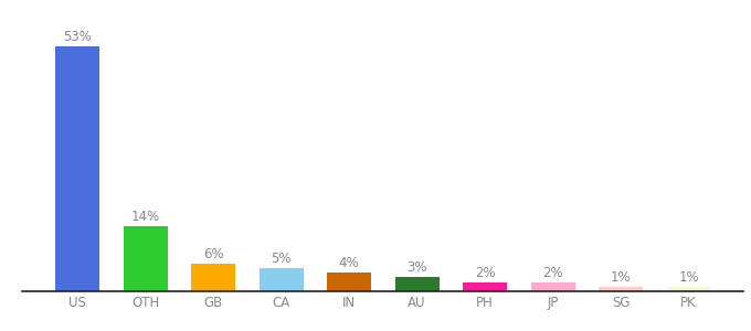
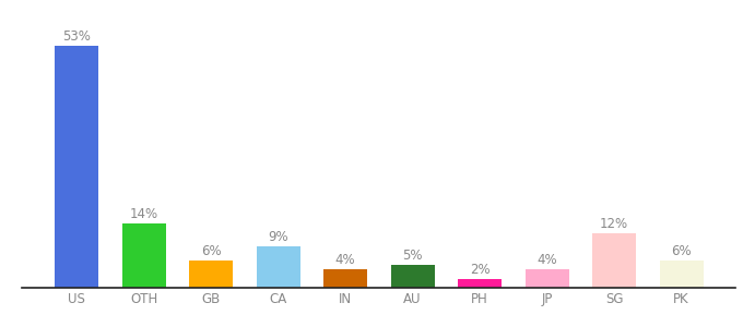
CA: 5% -> 9%
AU: 3% -> 5%
JP: 2% -> 4%
SG: 1% -> 12%
PK: 1% -> 6%
